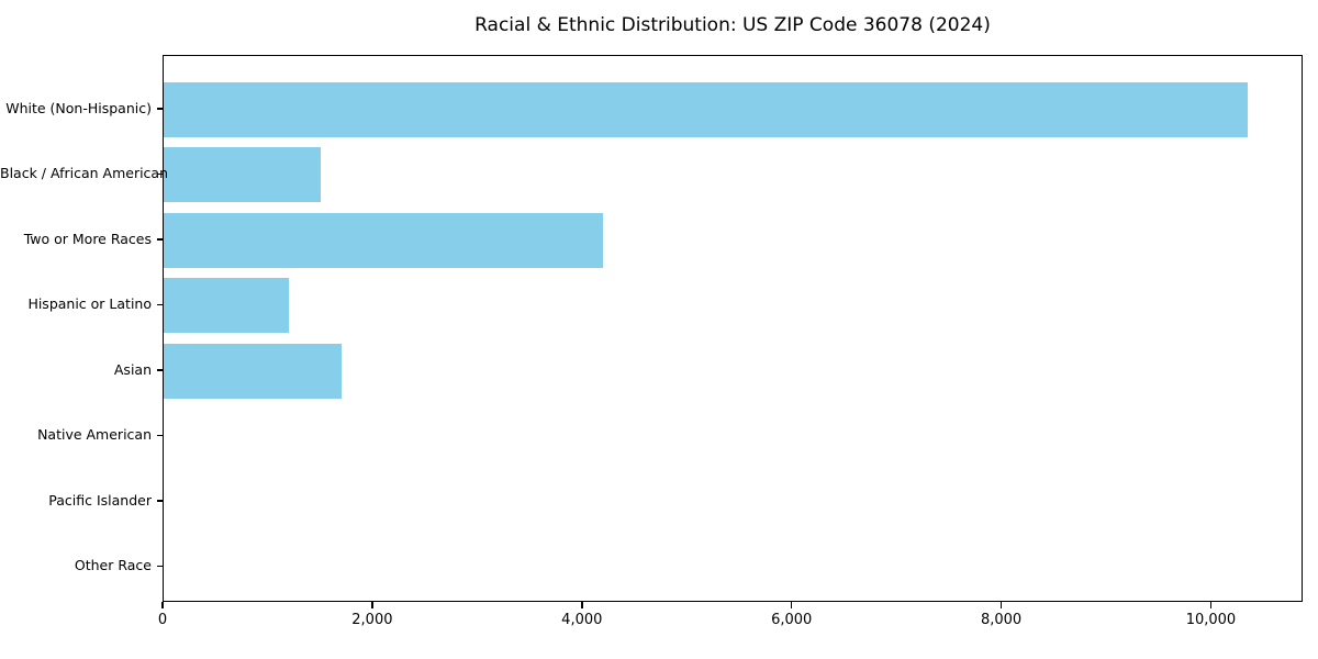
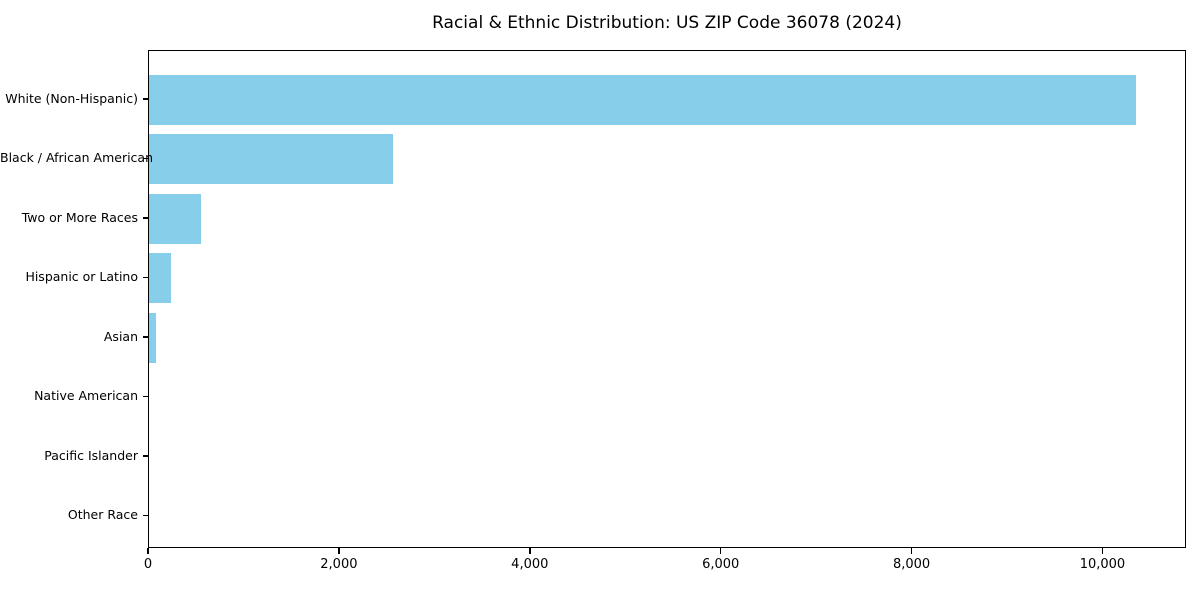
Black / African American: 1500 -> 2600
Two or More Races: 4200 -> 500
Hispanic or Latino: 1200 -> 200
Asian: 1700 -> 100
